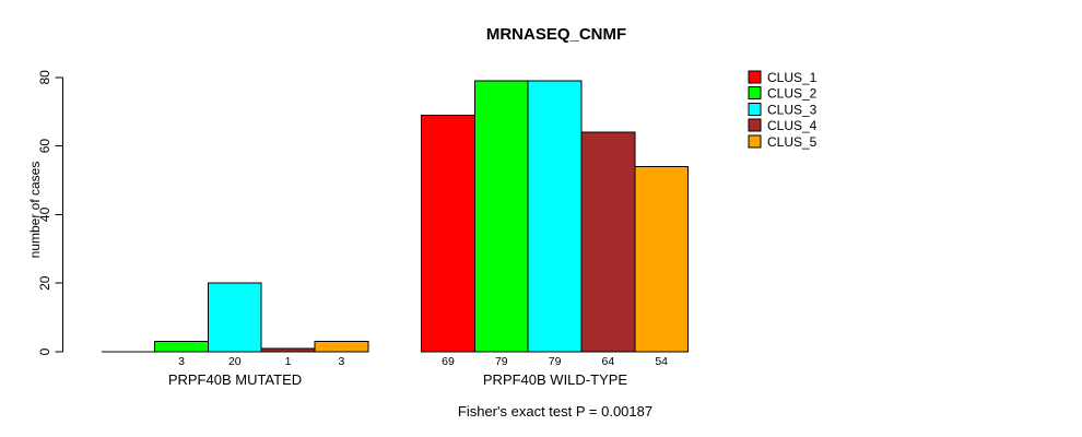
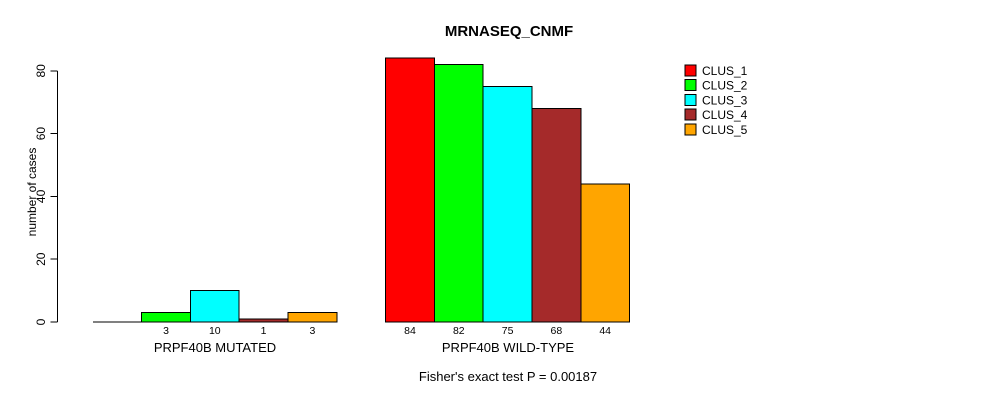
CLUS_3/PRPF40B MUTATED: 20 -> 10
CLUS_1/PRPF40B WILD-TYPE: 69 -> 84
CLUS_2/PRPF40B WILD-TYPE: 79 -> 82
CLUS_3/PRPF40B WILD-TYPE: 79 -> 75
CLUS_4/PRPF40B WILD-TYPE: 64 -> 68
CLUS_5/PRPF40B WILD-TYPE: 54 -> 44
